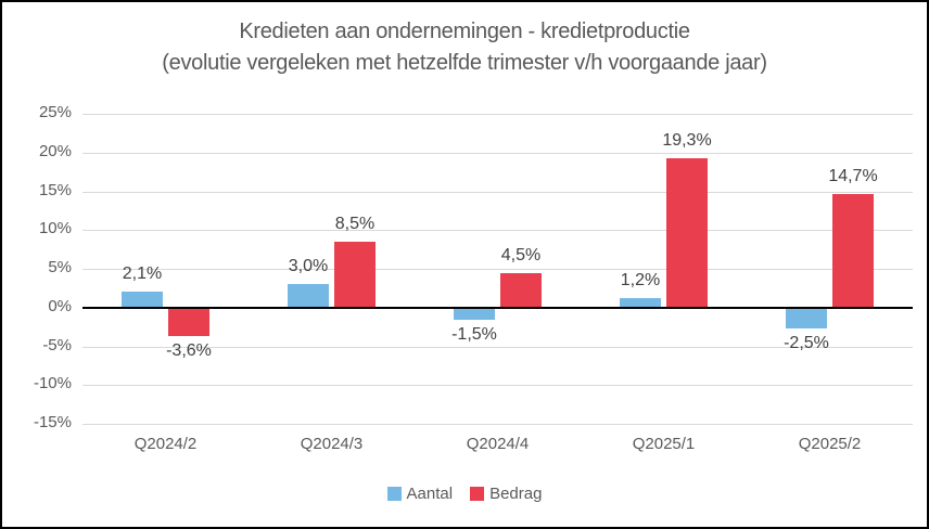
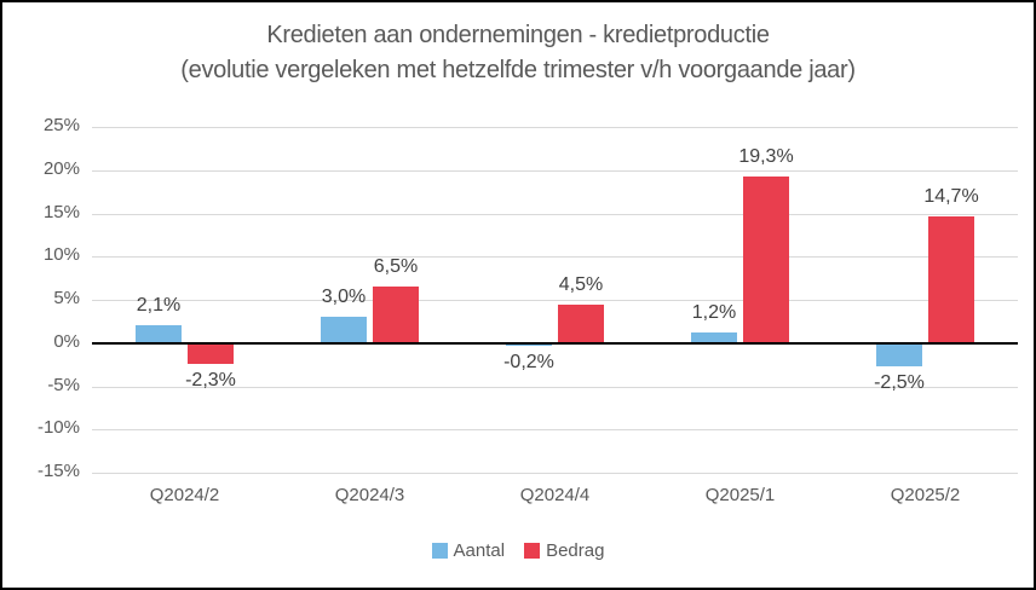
Bedrag/Q2024/2: -3,6% -> -2,3%
Bedrag/Q2024/3: 8,5% -> 6,5%
Aantal/Q2024/4: -1,5% -> -0,2%
